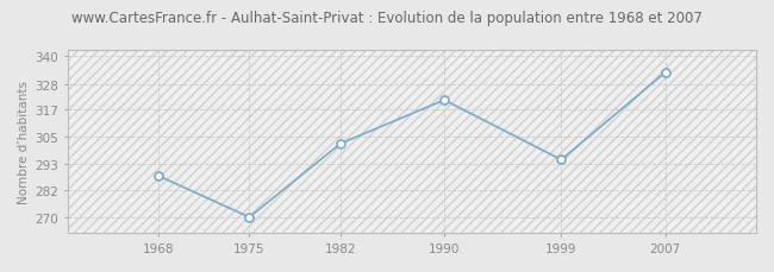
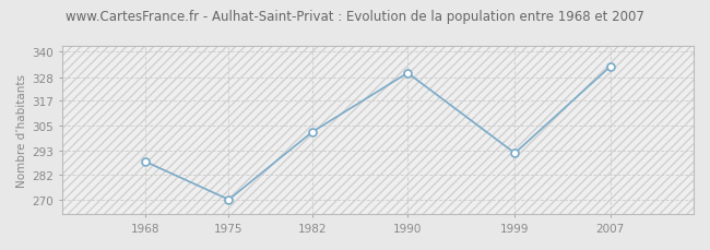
1990: 321 -> 330
1999: 295 -> 292
